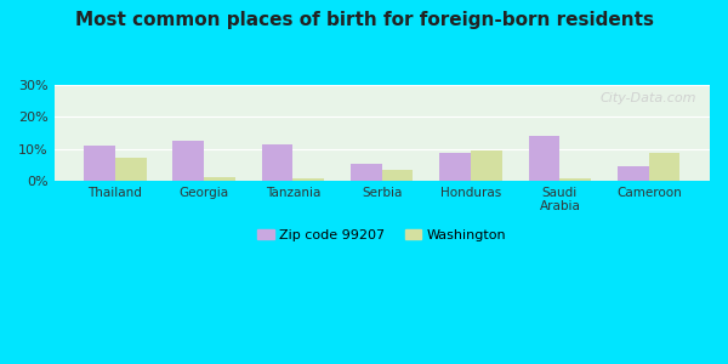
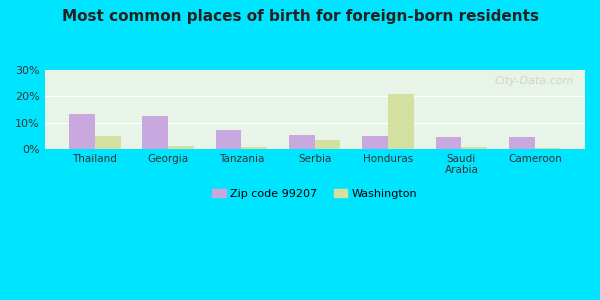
Zip code 99207/Thailand: 11.0% -> 13.2%
Washington/Thailand: 7.0% -> 5.0%
Zip code 99207/Tanzania: 11.5% -> 7.0%
Zip code 99207/Honduras: 8.5% -> 5.0%
Washington/Honduras: 9.5% -> 21.0%
Zip code 99207/Saudi Arabia: 14.0% -> 4.5%
Washington/Cameroon: 8.5% -> 0.2%
